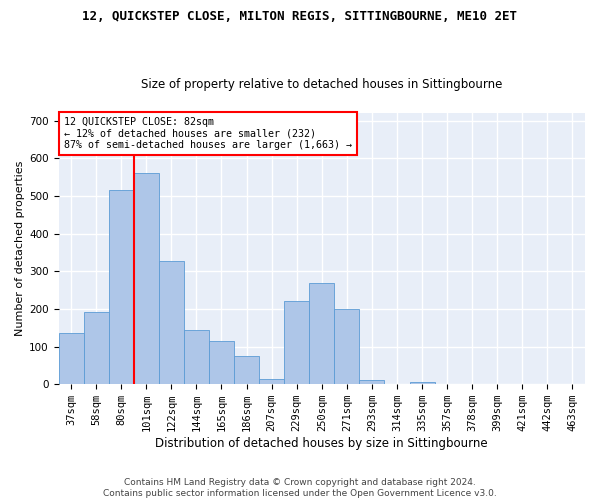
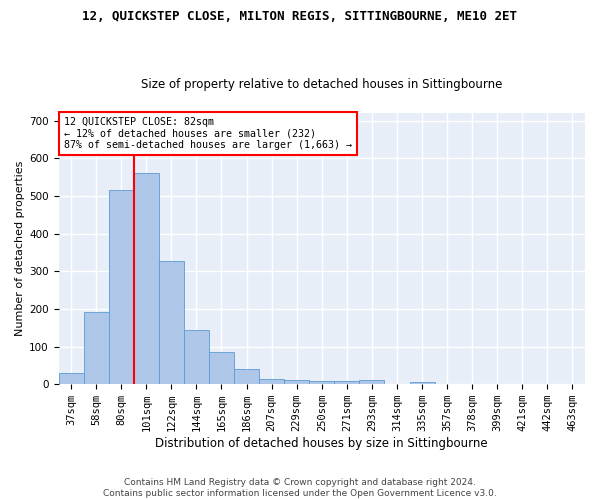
37sqm: 135 -> 30
165sqm: 115 -> 85
186sqm: 75 -> 40
229sqm: 220 -> 10
250sqm: 270 -> 8
271sqm: 200 -> 8
